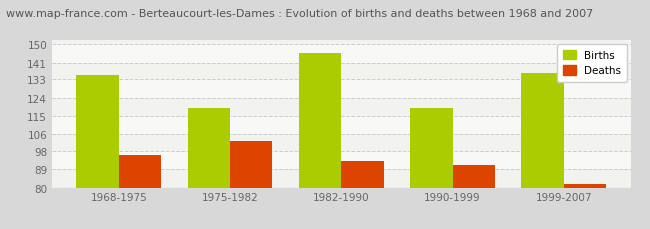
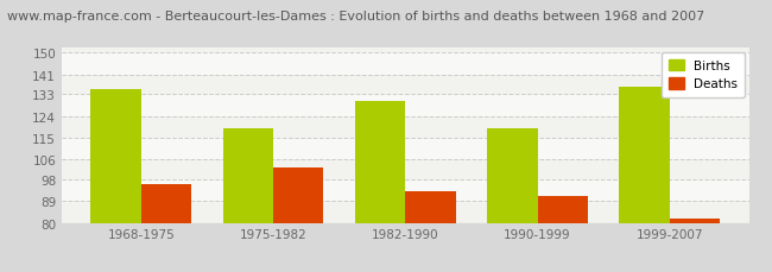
Births/1982-1990: 146 -> 130
